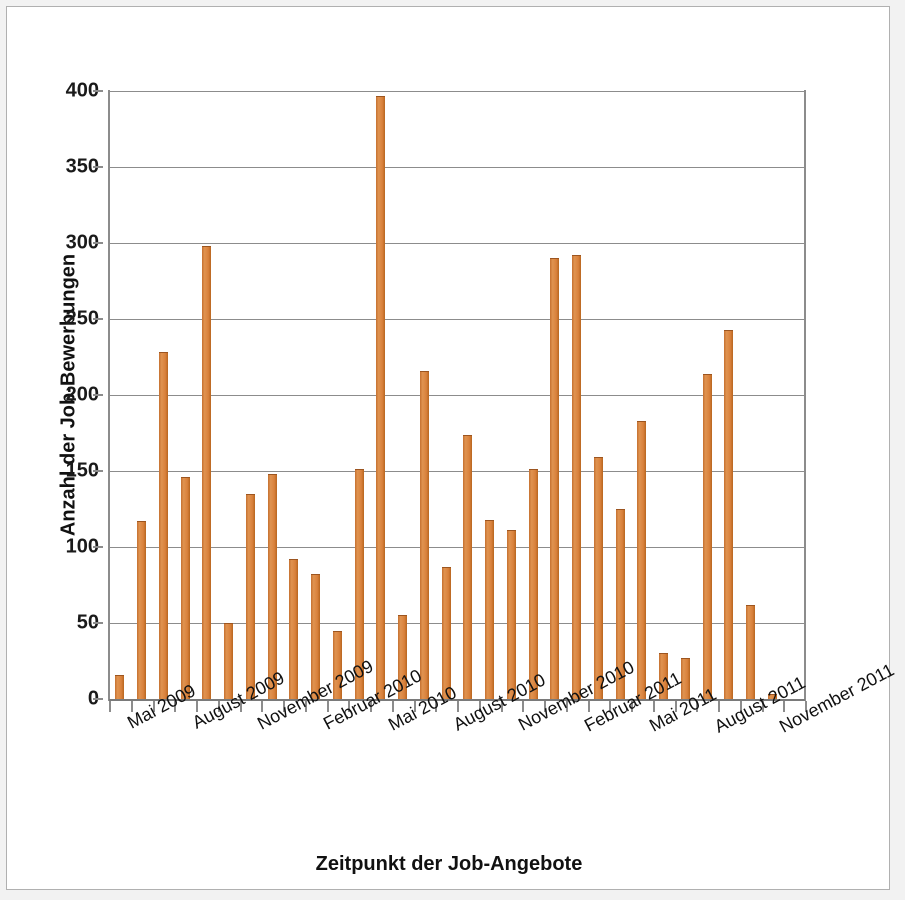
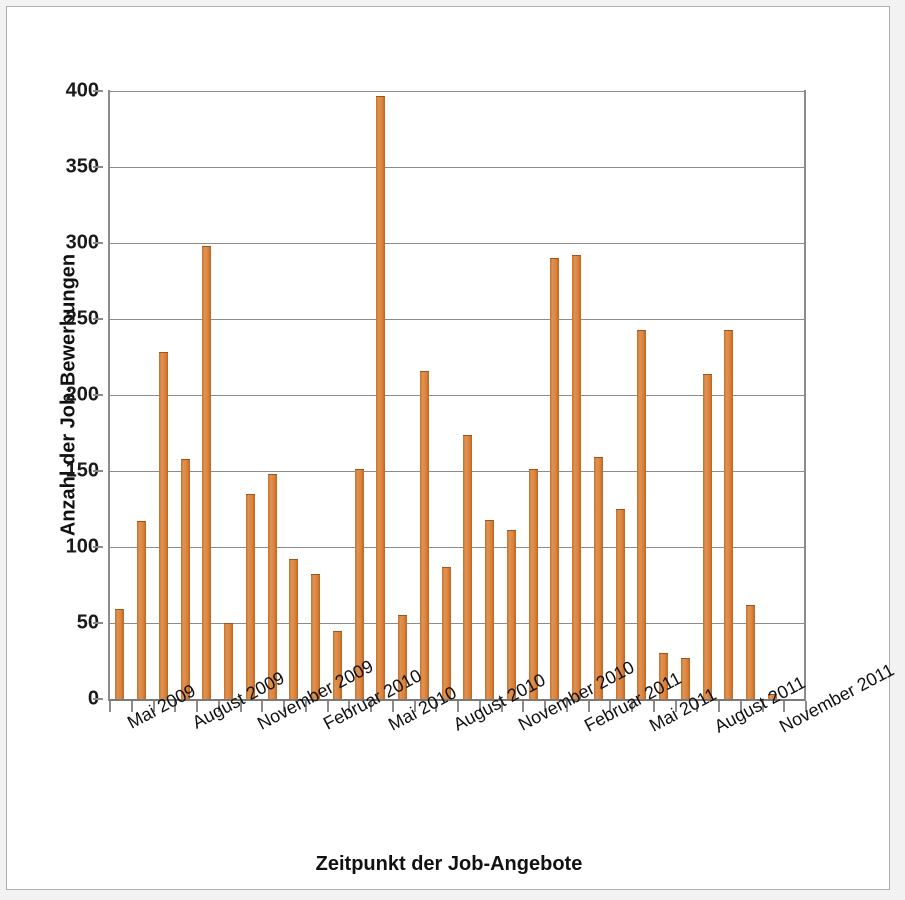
Mai 2009: 16 -> 59
August 2009: 146 -> 158
Mai 2011: 183 -> 243
